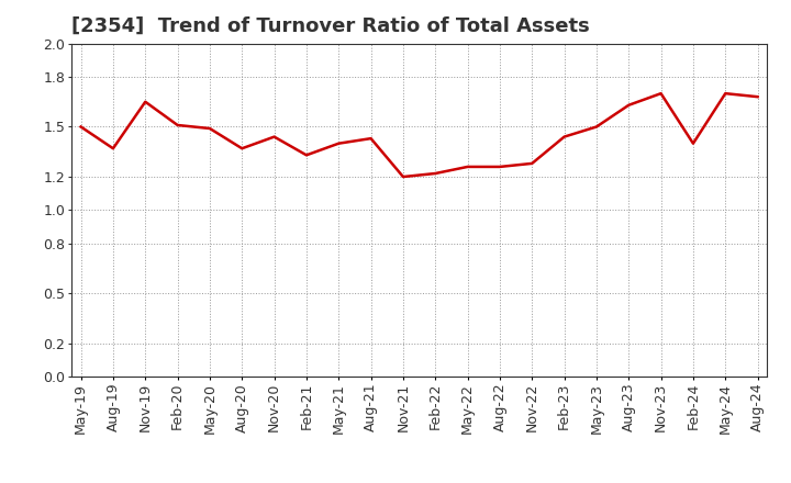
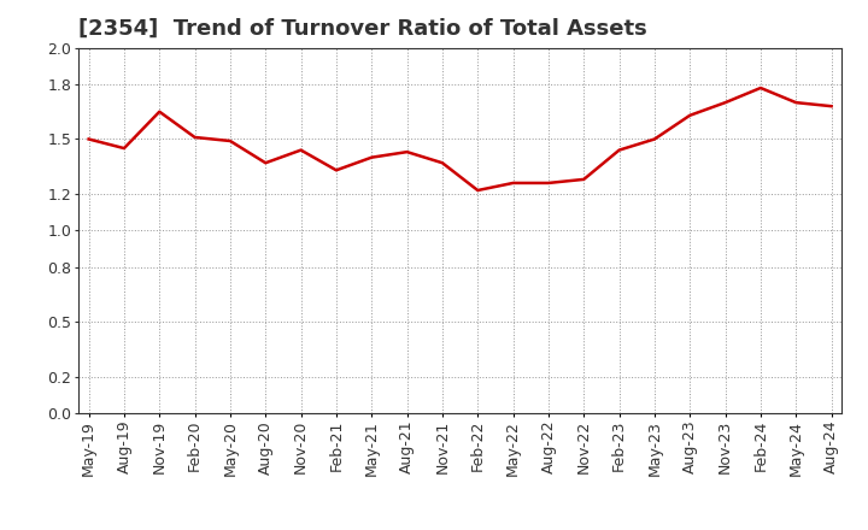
Aug-19: 1.37 -> 1.45
Nov-21: 1.20 -> 1.37
Feb-24: 1.40 -> 1.78
